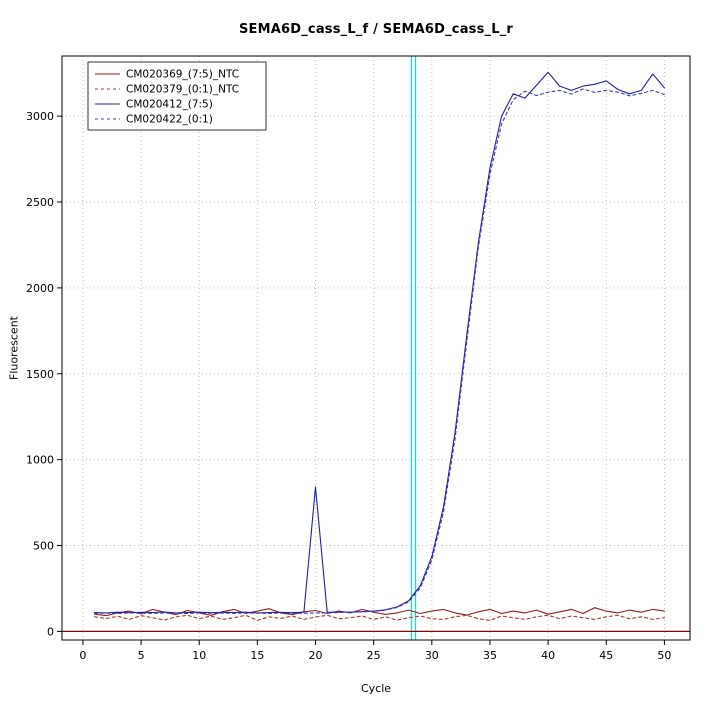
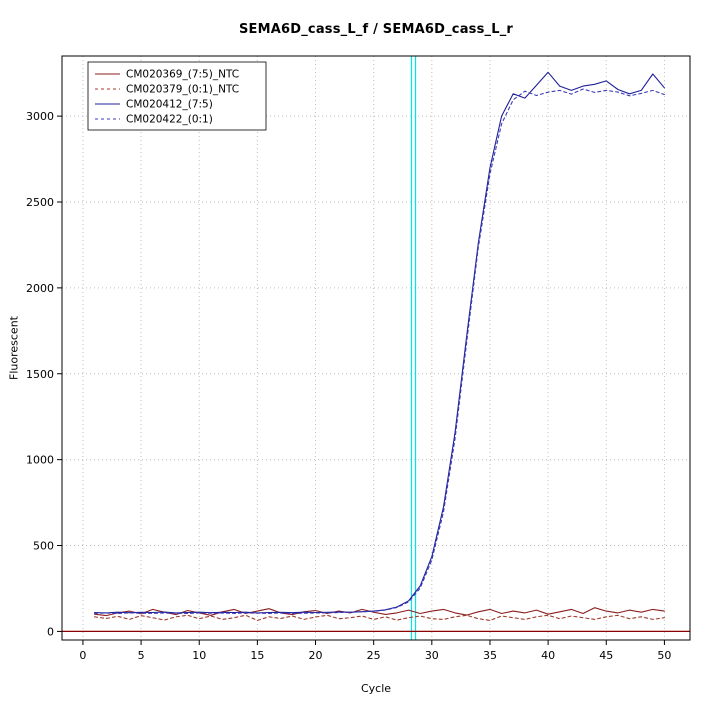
CM020412_(7:5)/20: 840 -> 110
